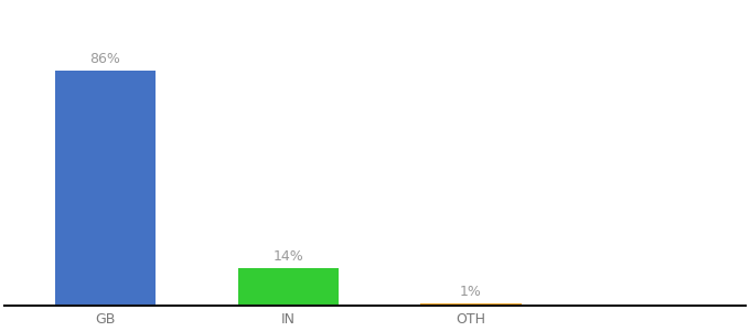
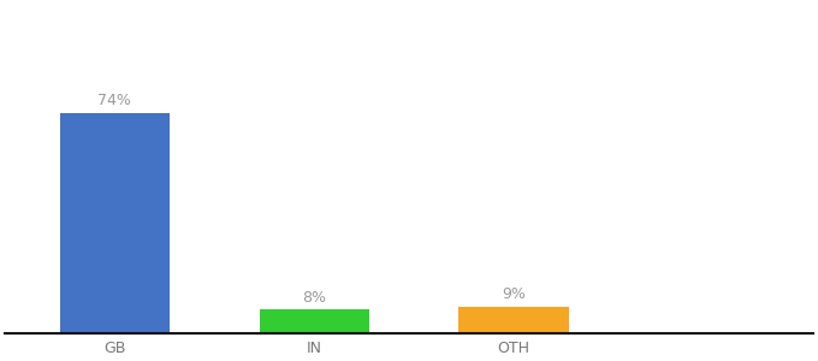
GB: 86% -> 74%
IN: 14% -> 8%
OTH: 1% -> 9%
